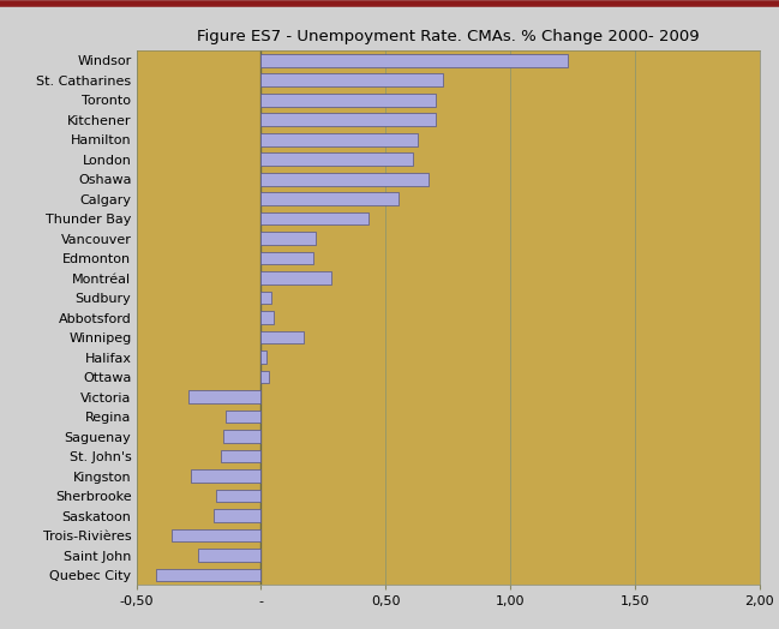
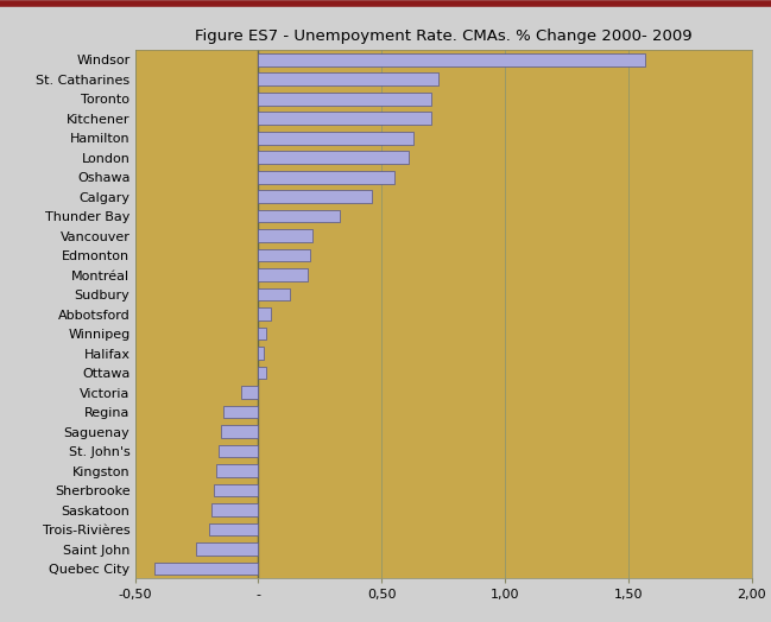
Windsor: 1,23 -> 1,57
Oshawa: 0,67 -> 0,55
Calgary: 0,55 -> 0,46
Thunder Bay: 0,43 -> 0,33
Montréal: 0,28 -> 0,20
Sudbury: 0,04 -> 0,13
Winnipeg: 0,17 -> 0,03
Victoria: -0,29 -> -0,07
Kingston: -0,28 -> -0,17
Trois-Rivières: -0,36 -> -0,20
